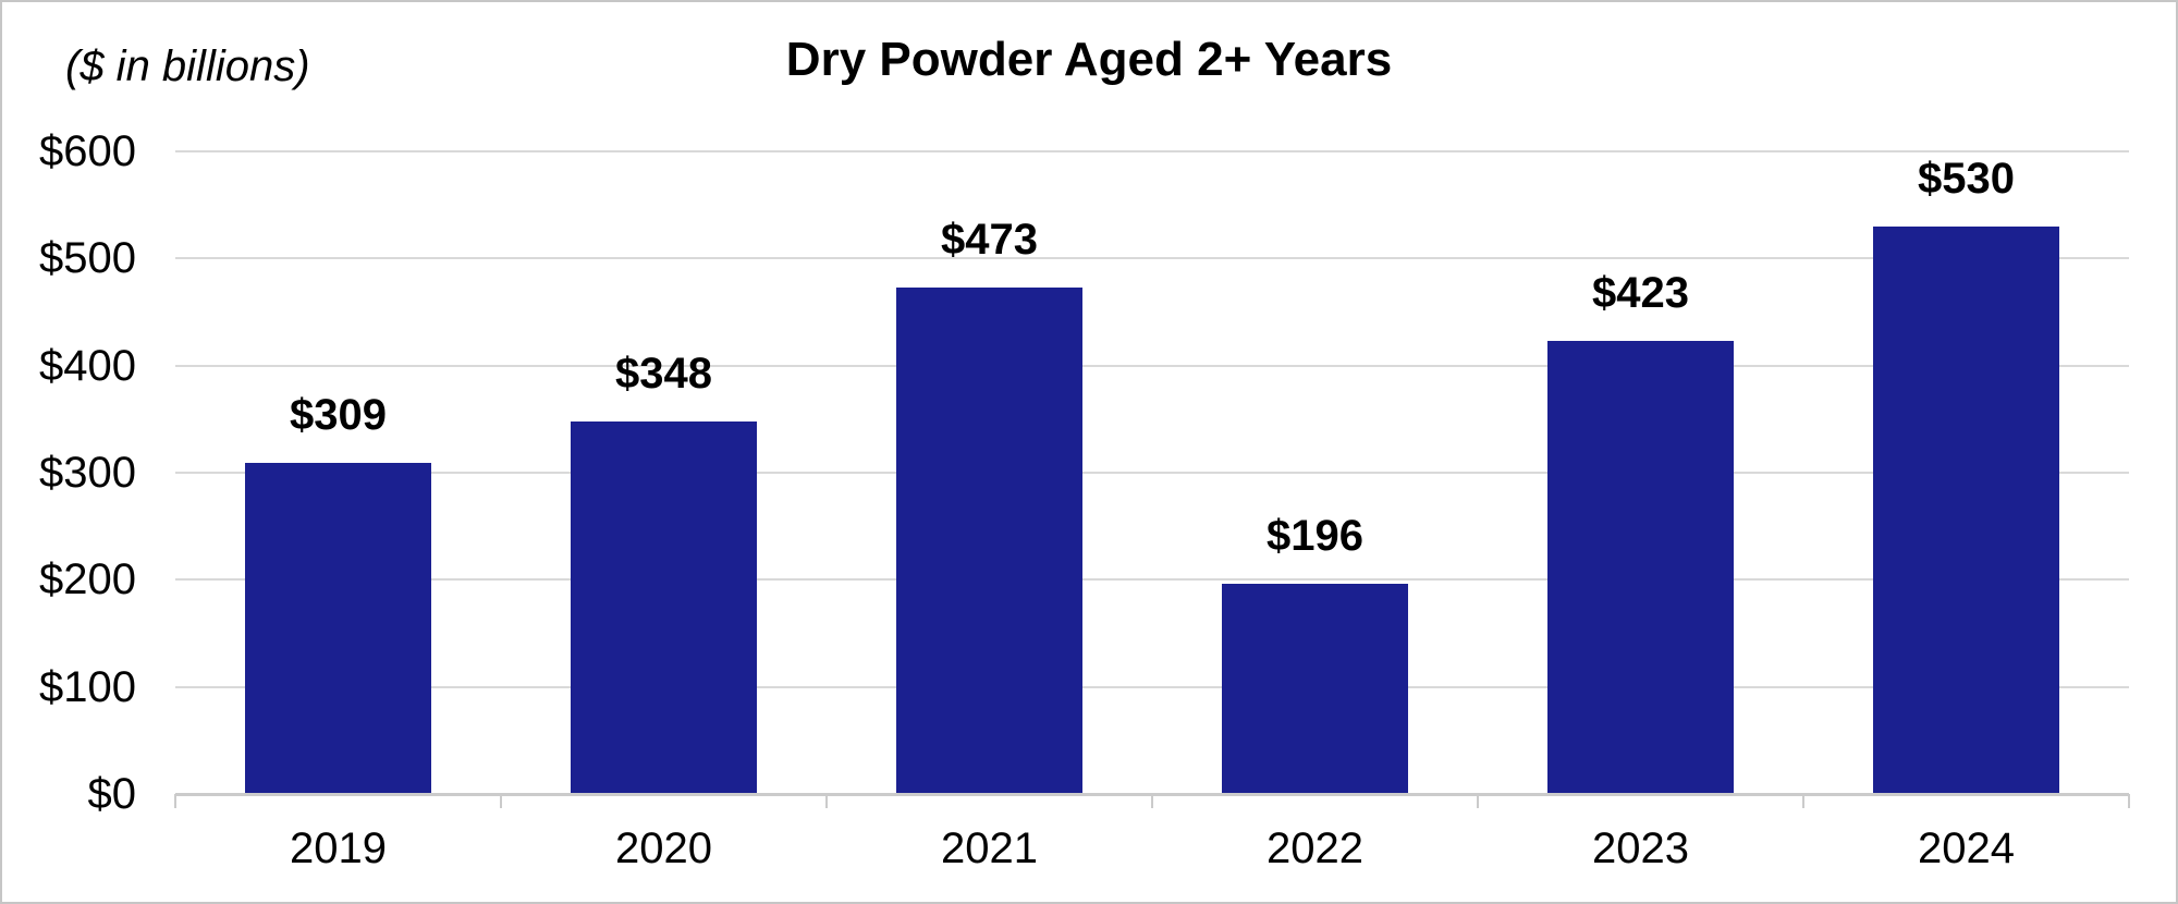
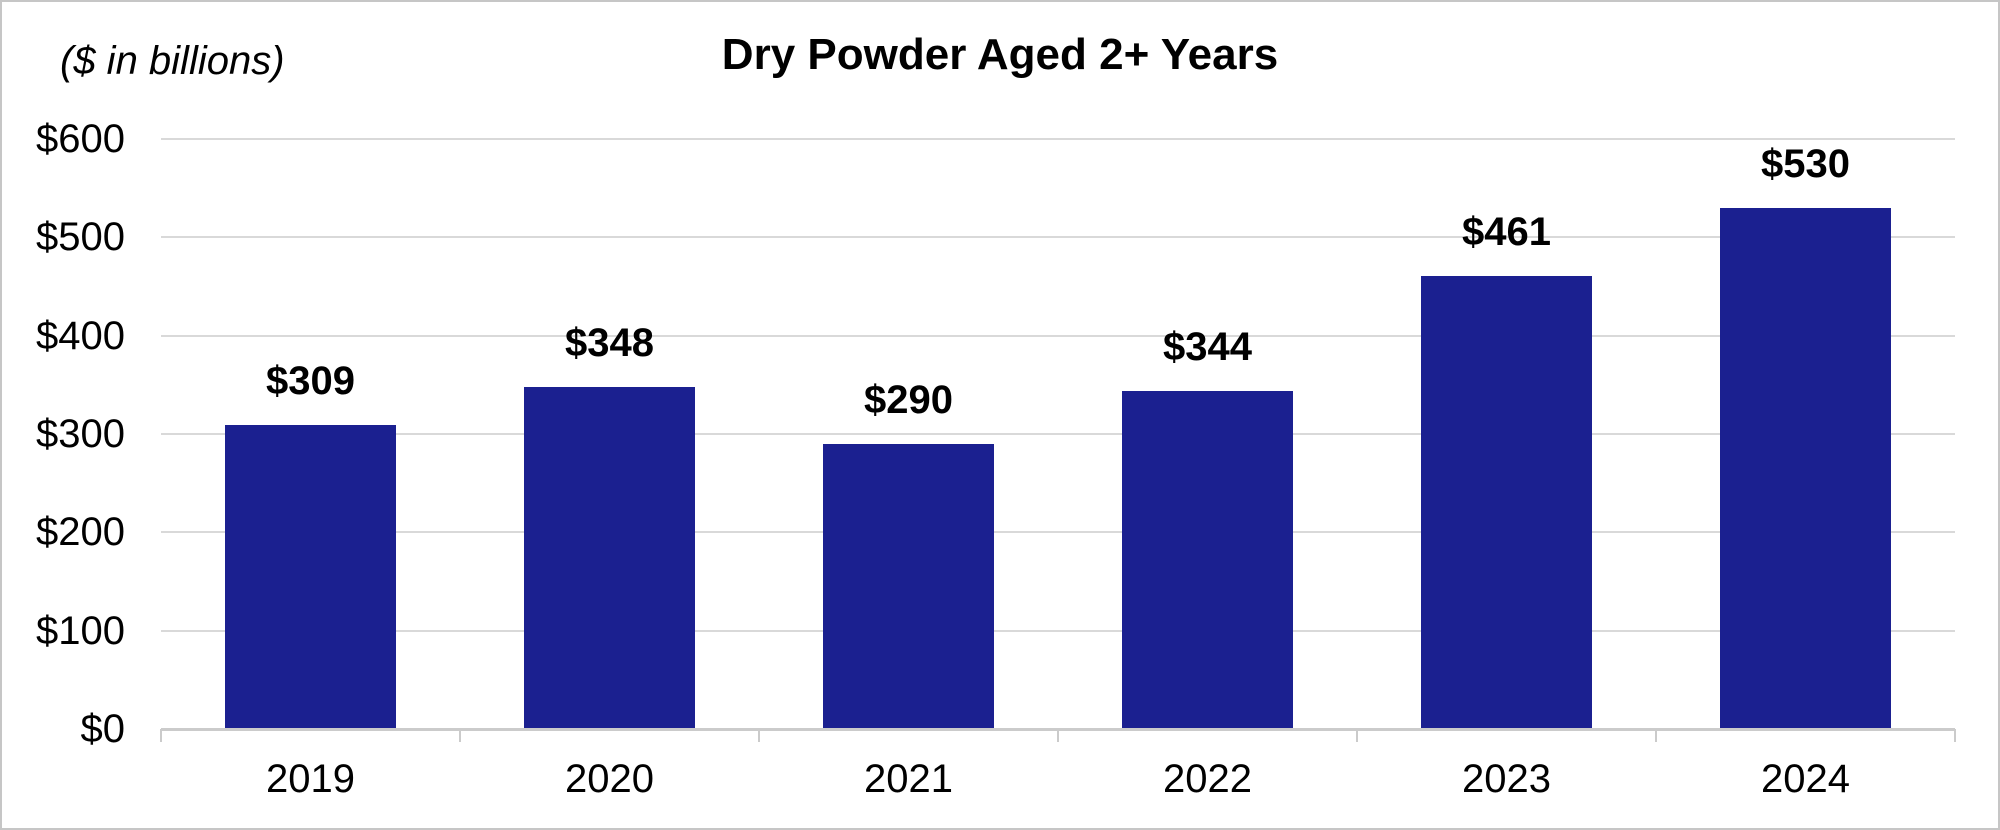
2021: $473 -> $290
2022: $196 -> $344
2023: $423 -> $461
